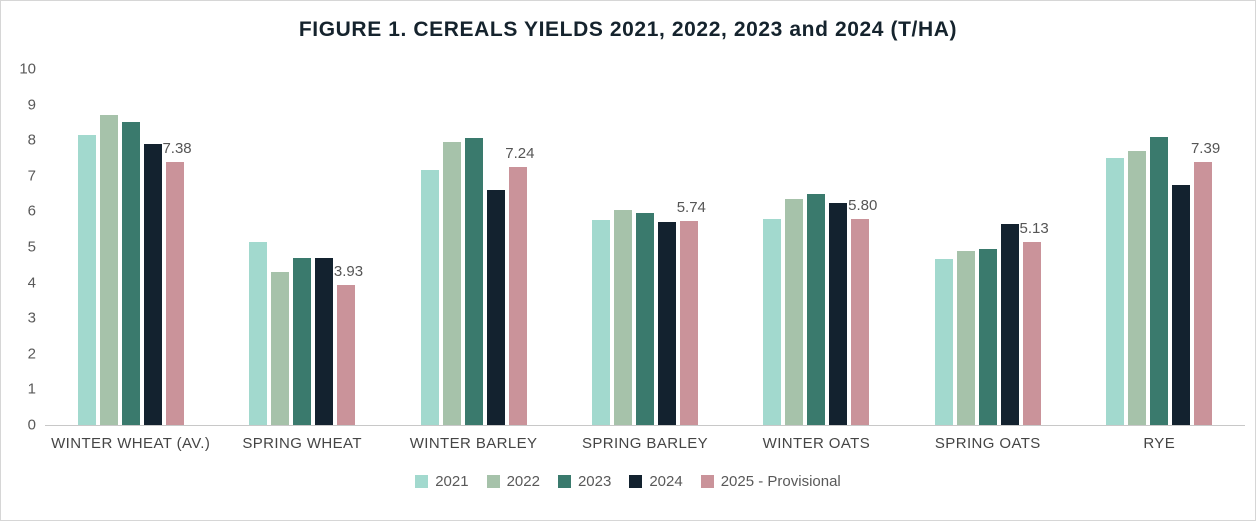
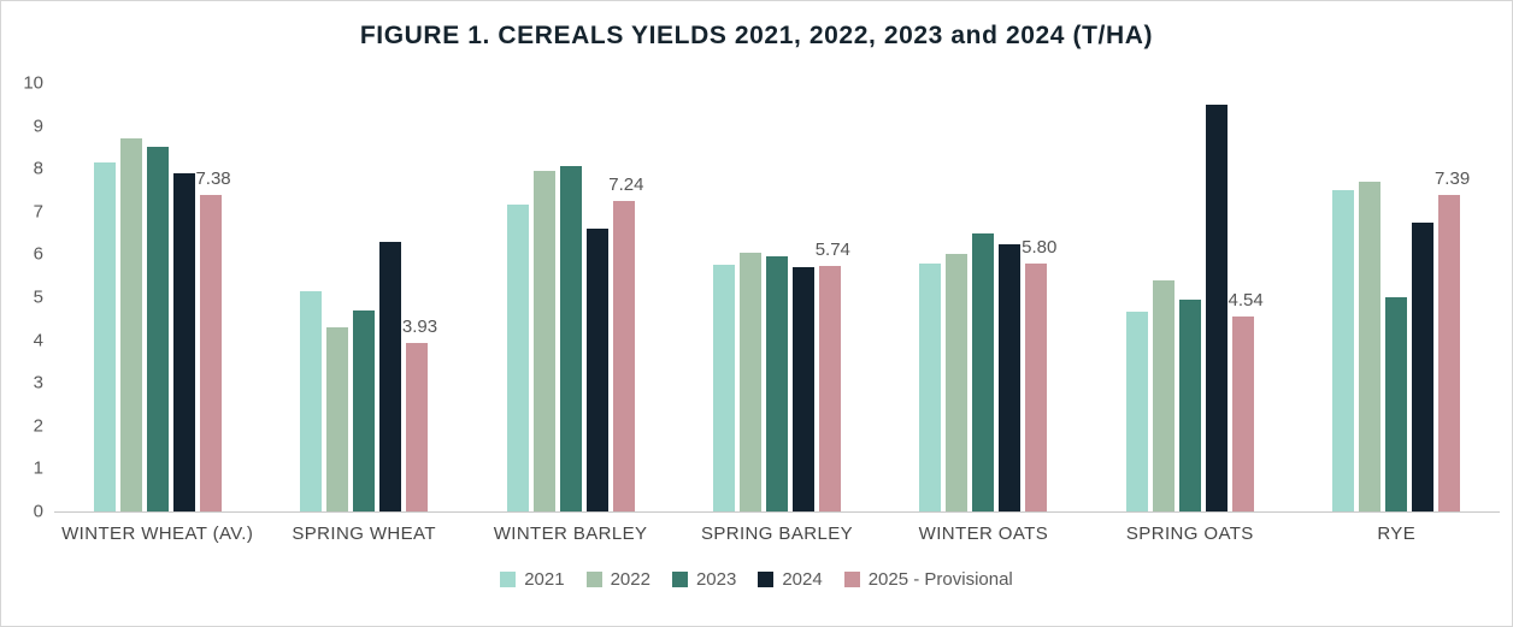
2024/SPRING WHEAT: 4.7 -> 6.3
2022/WINTER OATS: 6.3 -> 6.0
2022/SPRING OATS: 4.9 -> 5.4
2024/SPRING OATS: 5.7 -> 9.5
2025 - Provisional/SPRING OATS: 5.13 -> 4.54
2023/RYE: 8.1 -> 5.0
